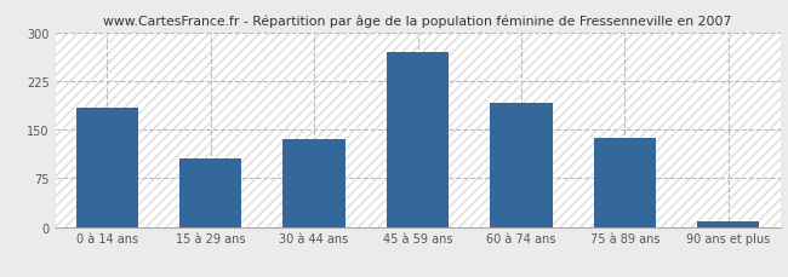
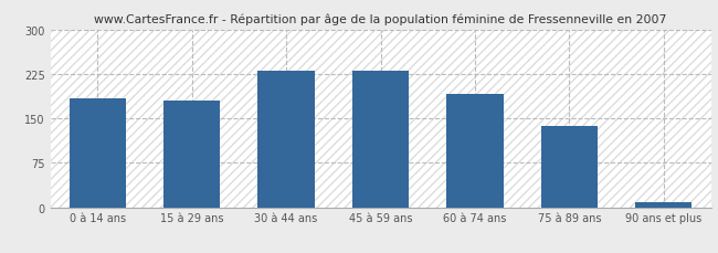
15 à 29 ans: 106 -> 180
30 à 44 ans: 136 -> 230
45 à 59 ans: 270 -> 231
